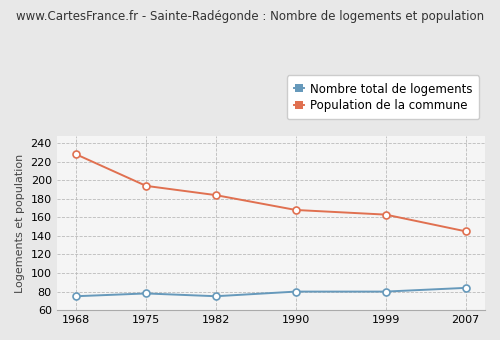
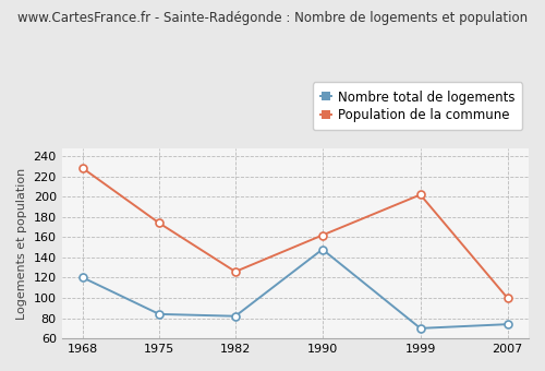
Nombre total de logements/1968: 75 -> 120
Nombre total de logements/1975: 78 -> 84
Population de la commune/1975: 194 -> 174
Nombre total de logements/1982: 75 -> 82
Population de la commune/1982: 184 -> 126
Nombre total de logements/1990: 80 -> 148
Population de la commune/1990: 168 -> 162
Nombre total de logements/1999: 80 -> 70
Population de la commune/1999: 163 -> 202
Nombre total de logements/2007: 84 -> 74
Population de la commune/2007: 145 -> 100
